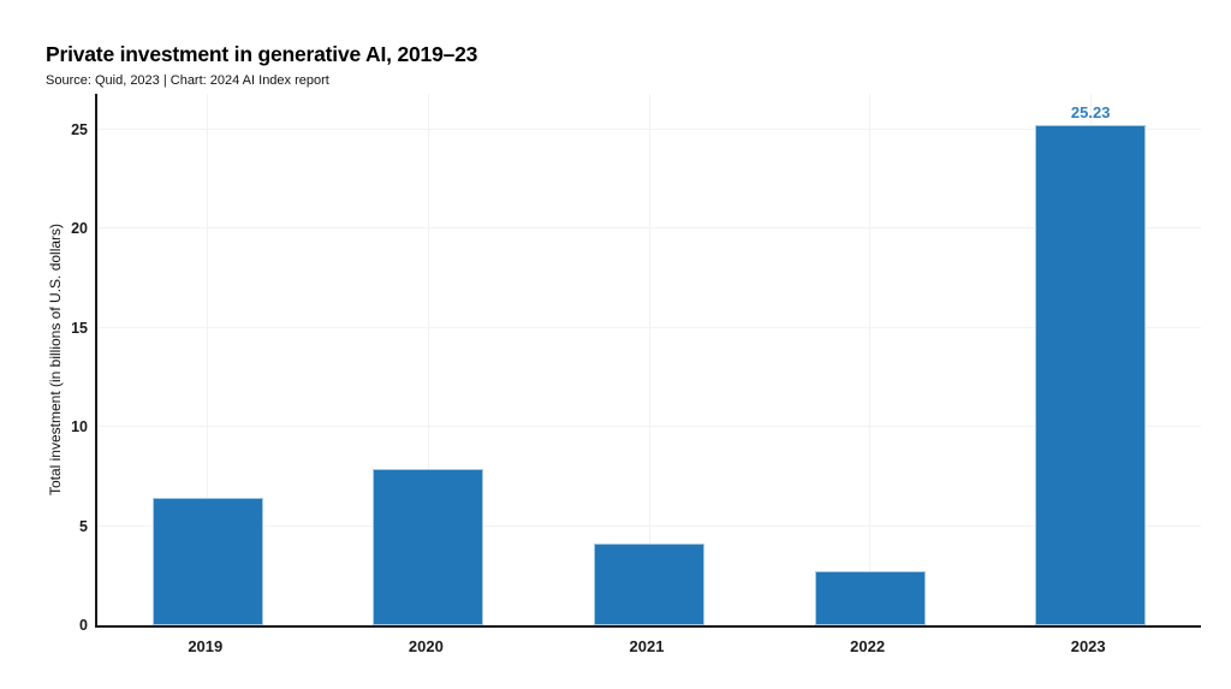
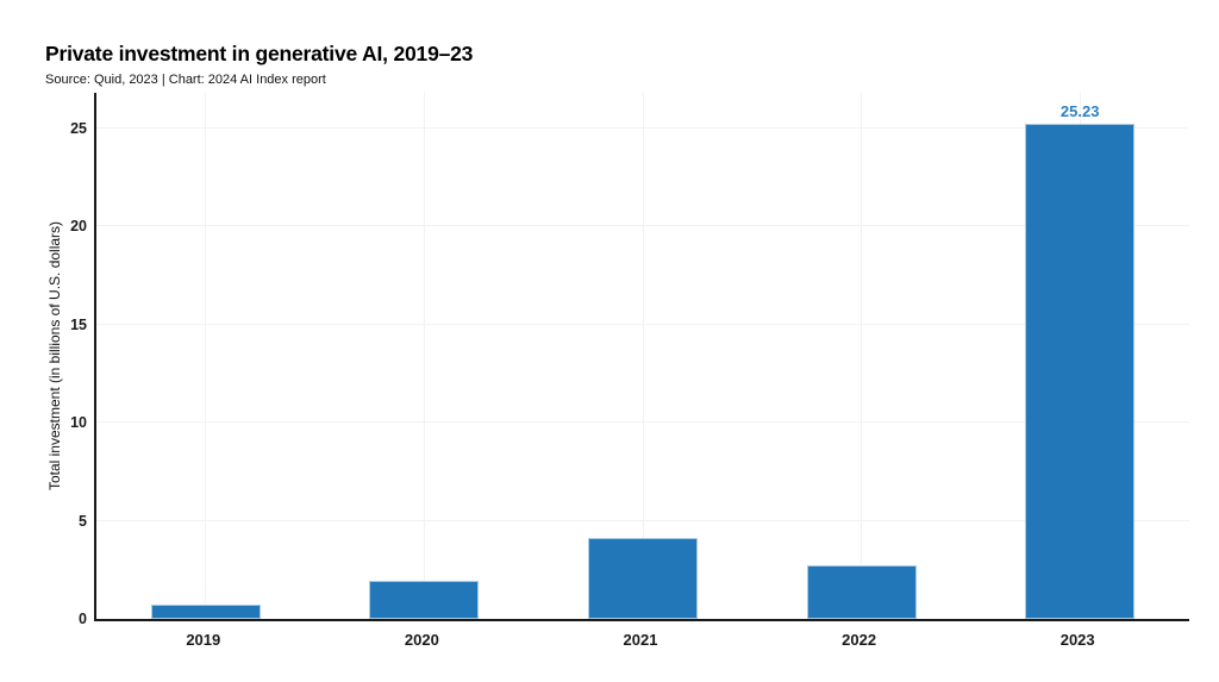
2019: 6.4 -> 0.7
2020: 7.9 -> 1.9
